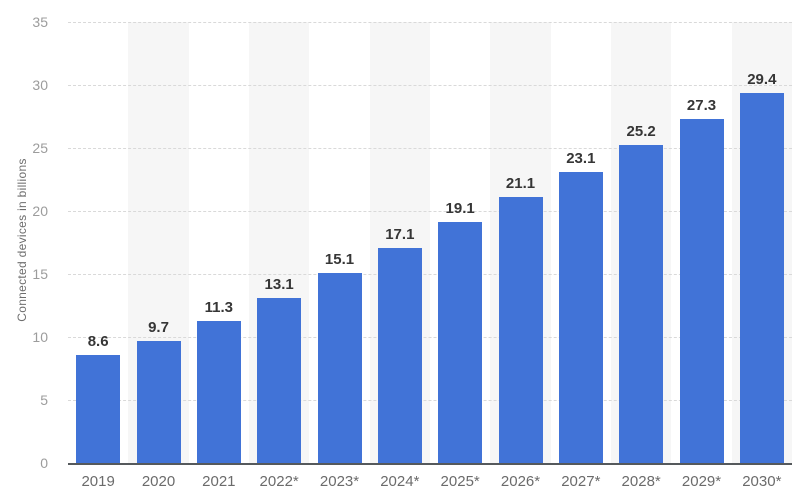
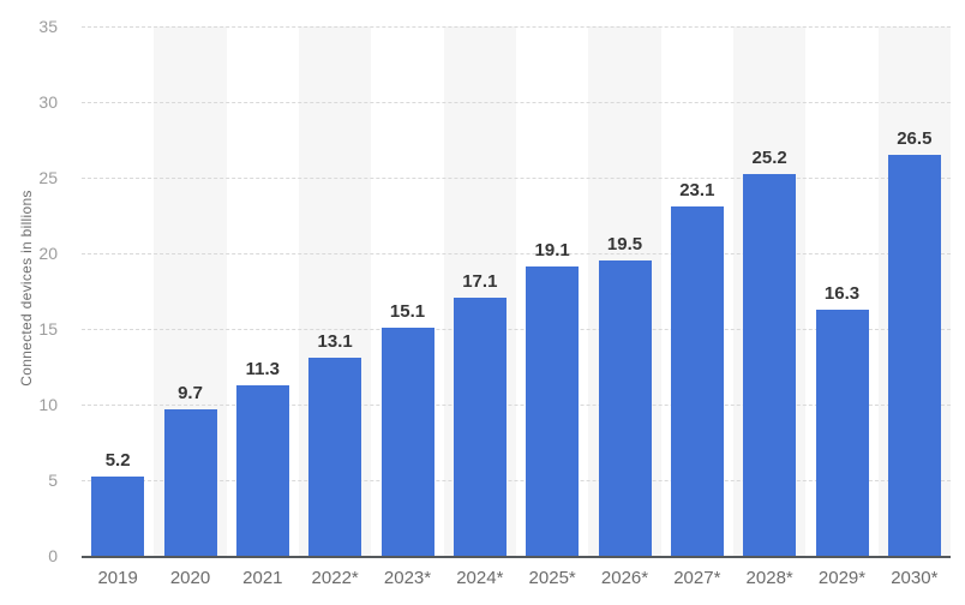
2019: 8.6 -> 5.2
2026*: 21.1 -> 19.5
2029*: 27.3 -> 16.3
2030*: 29.4 -> 26.5
